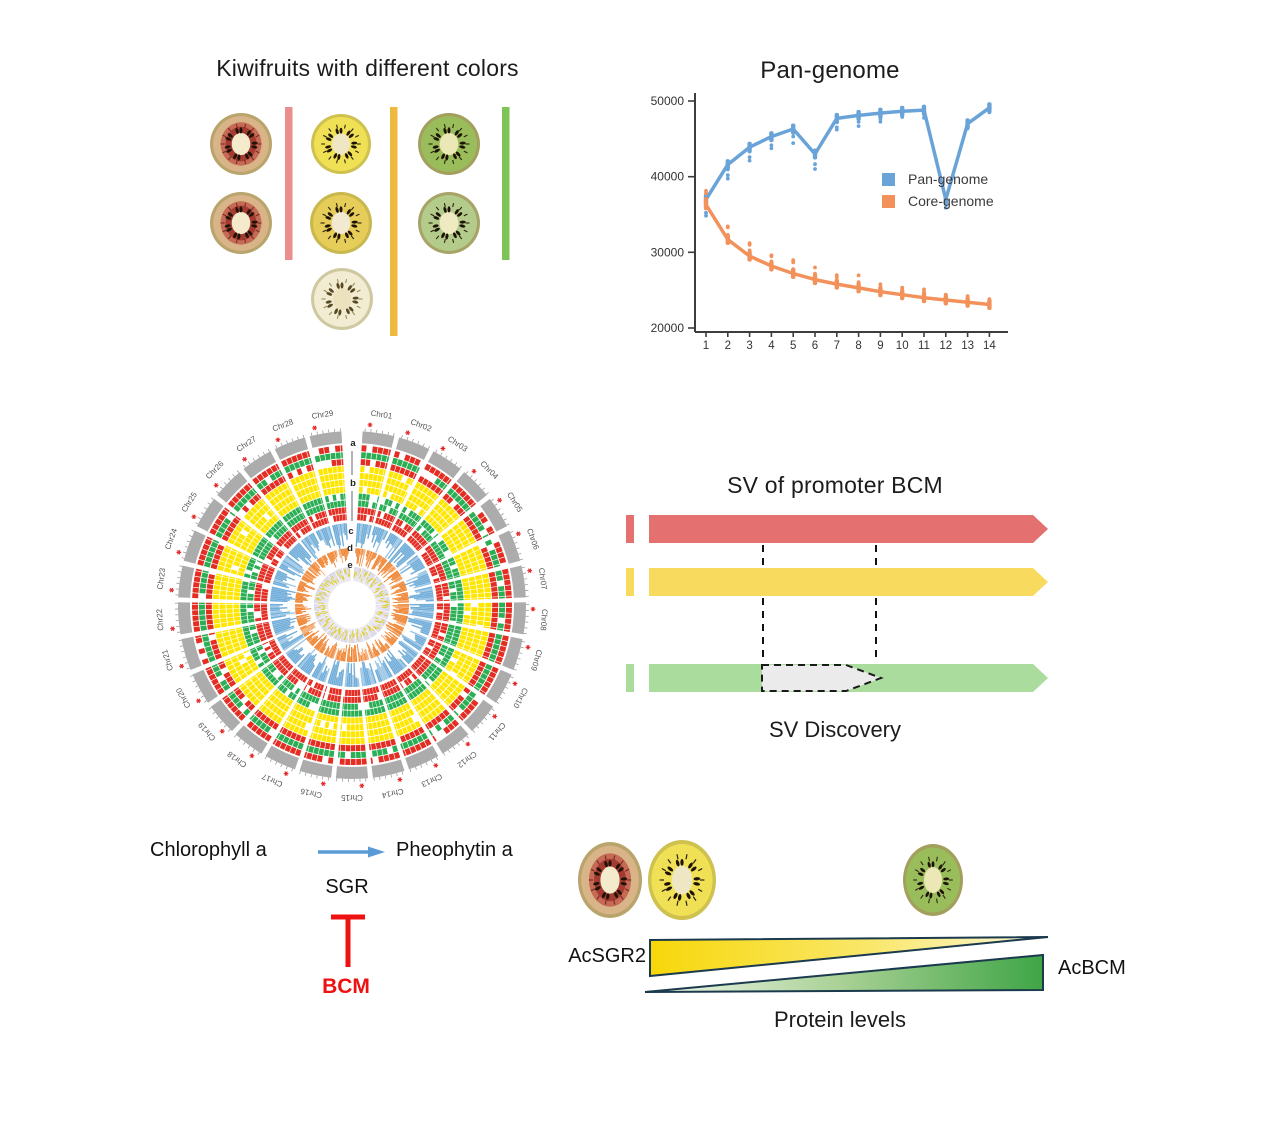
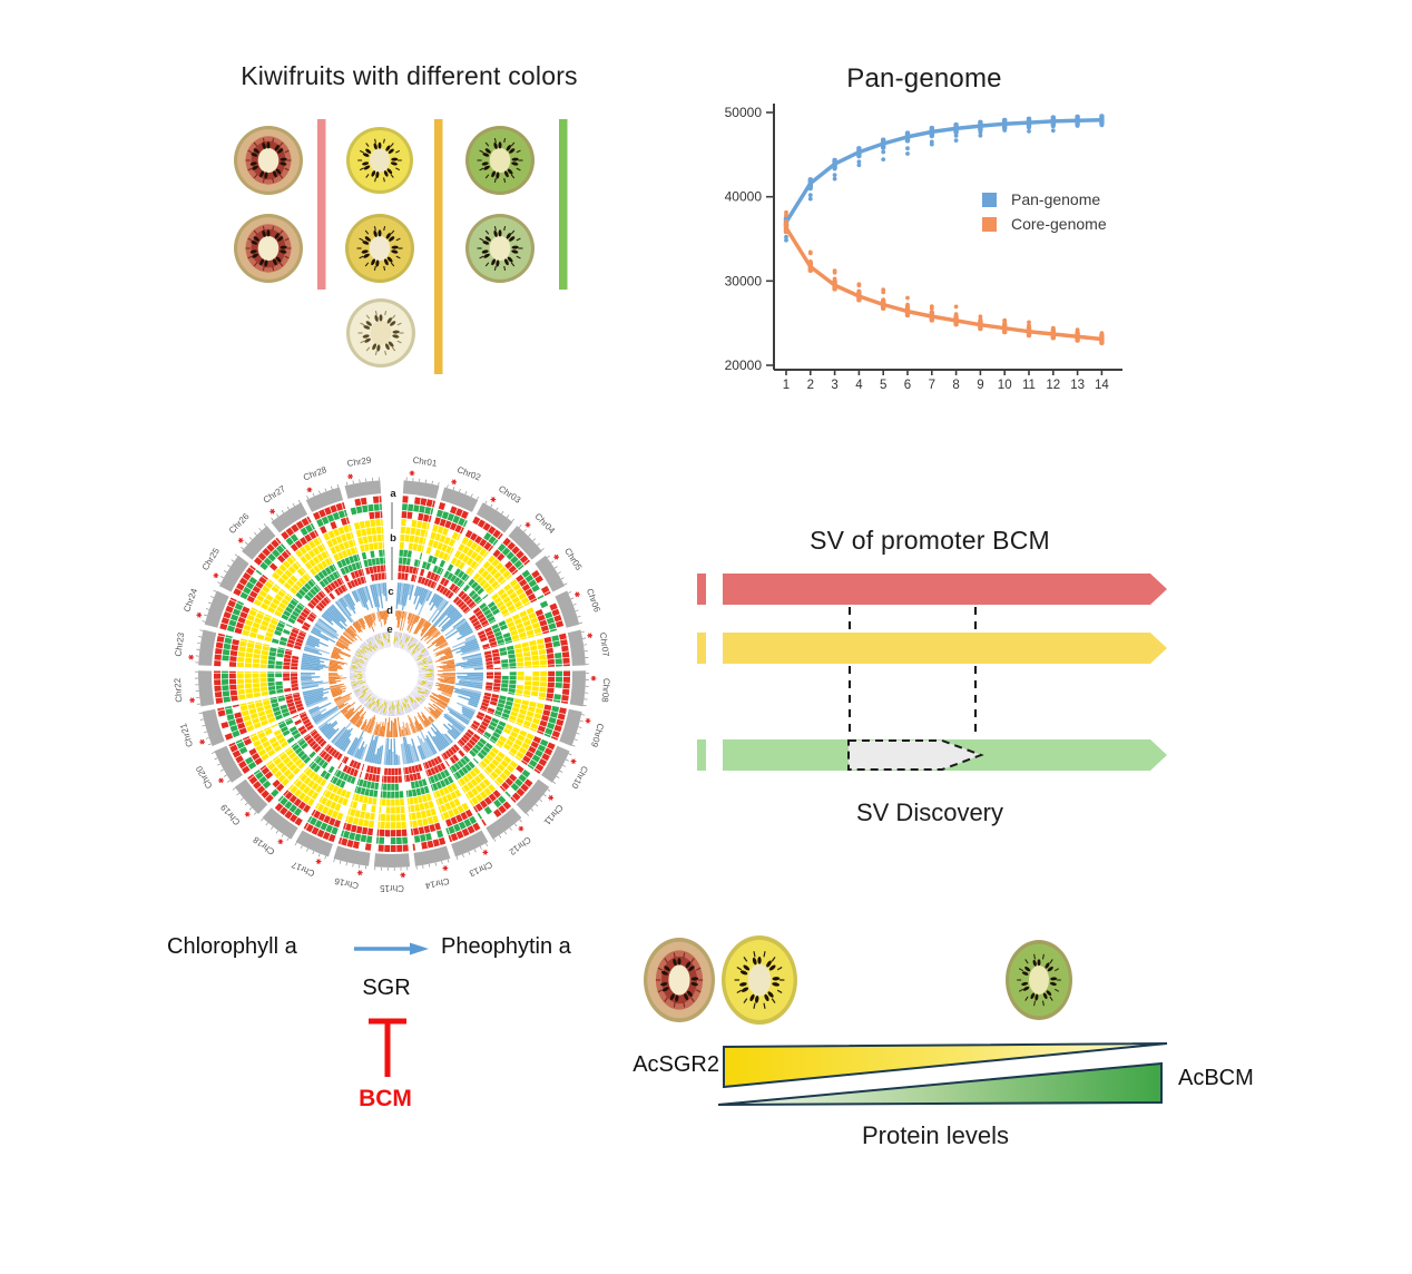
Pan-genome/6: 43000 -> 47000
Pan-genome/12: 37000 -> 49000
Pan-genome/13: 47000 -> 49000
